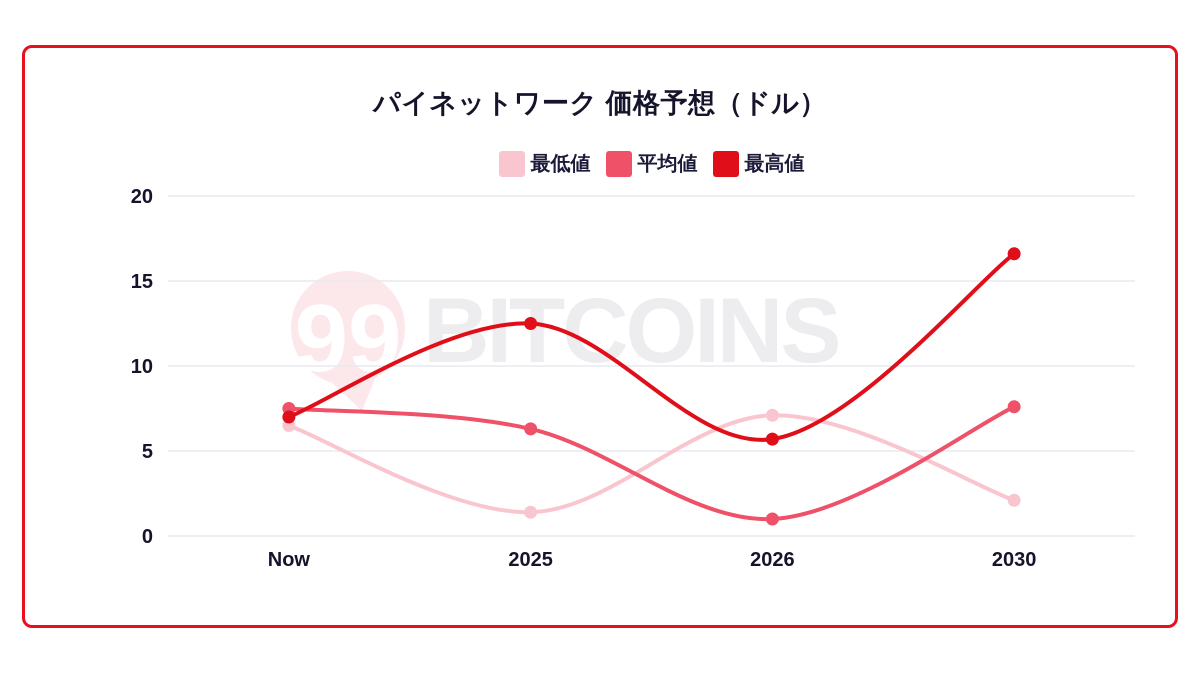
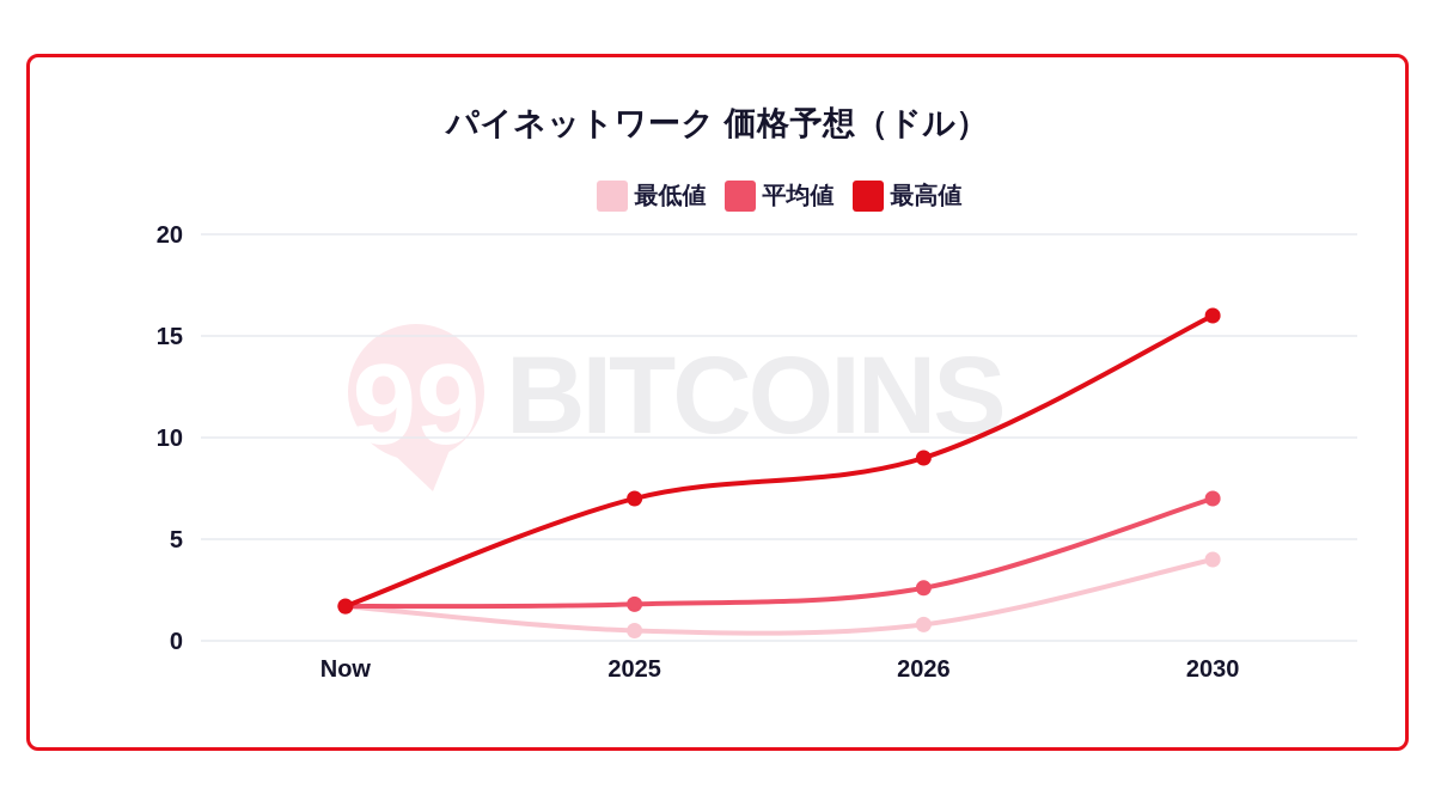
最低値/Now: 6.5 -> 1.7
平均値/Now: 7.5 -> 1.7
最高値/Now: 7.0 -> 1.7
最低値/2025: 1.4 -> 0.5
平均値/2025: 6.3 -> 1.8
最高値/2025: 12.5 -> 7.0
最低値/2026: 7.1 -> 0.8
平均値/2026: 1.0 -> 2.6
最高値/2026: 5.7 -> 9.0
最低値/2030: 2.1 -> 4.0
平均値/2030: 7.6 -> 7.0
最高値/2030: 16.6 -> 16.0
